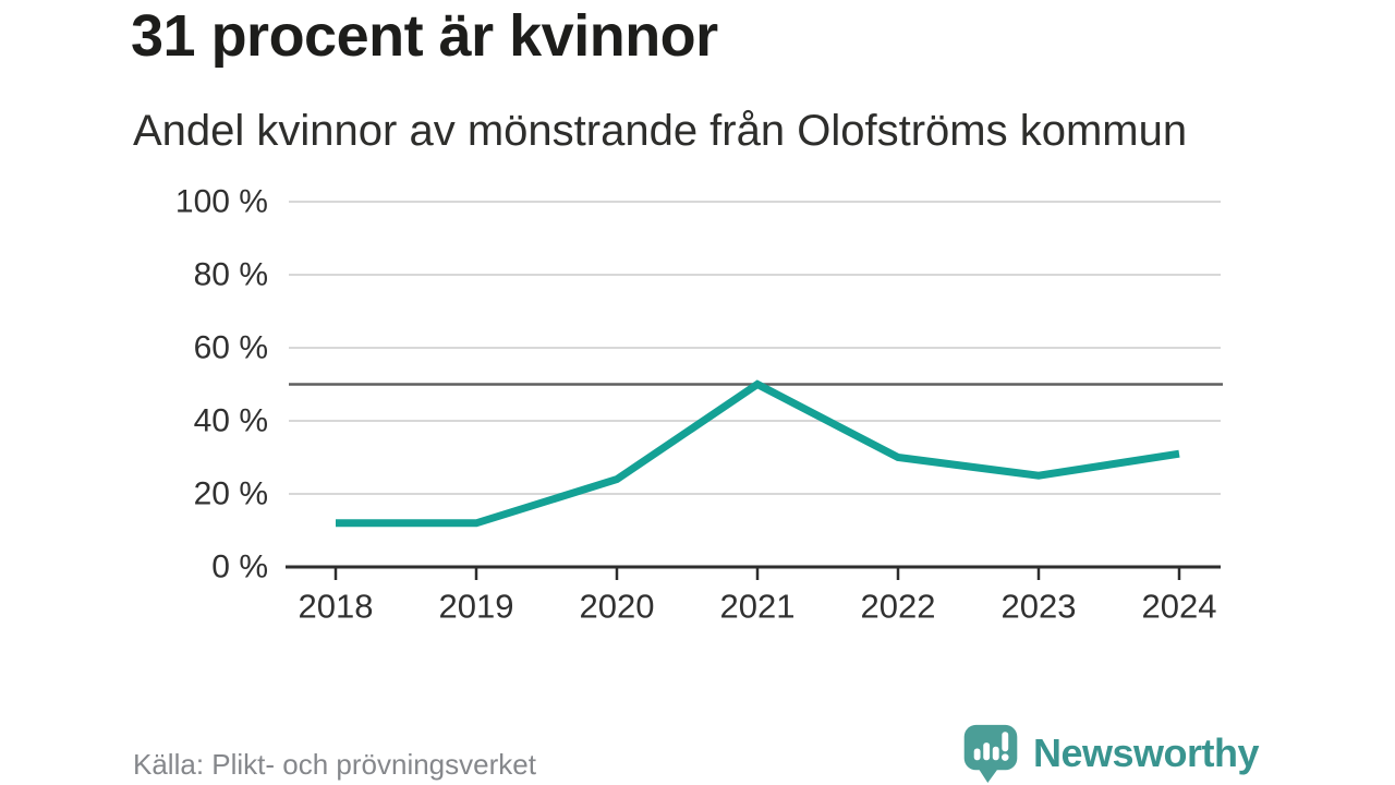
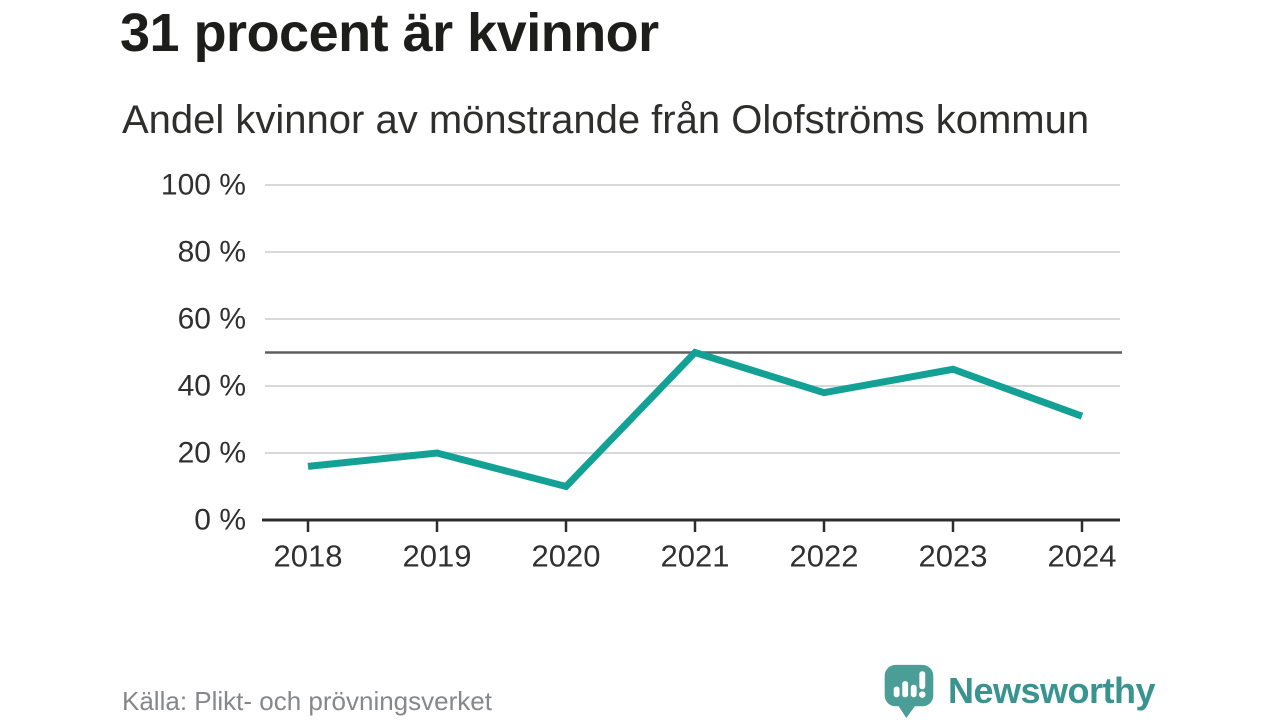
2018: 12% -> 16%
2019: 12% -> 20%
2020: 24% -> 10%
2022: 30% -> 38%
2023: 25% -> 45%
